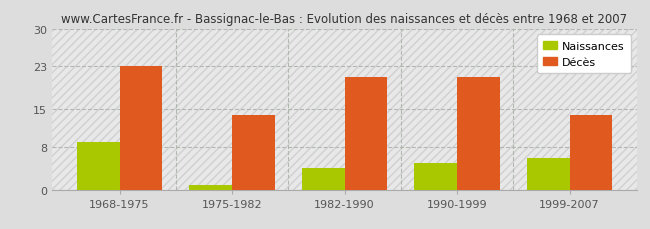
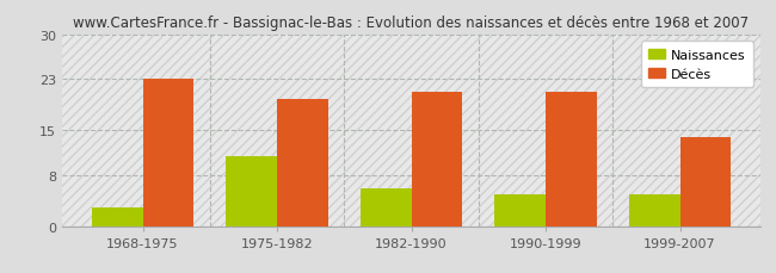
Naissances/1968-1975: 9 -> 3
Naissances/1975-1982: 1 -> 11
Décès/1975-1982: 14 -> 20
Naissances/1982-1990: 4 -> 6
Naissances/1999-2007: 6 -> 5
